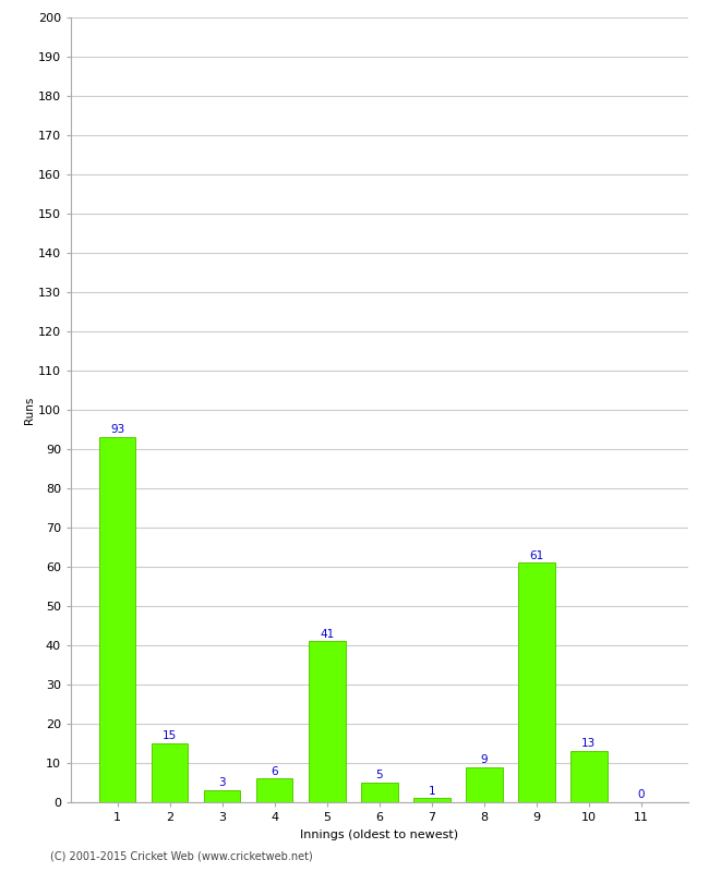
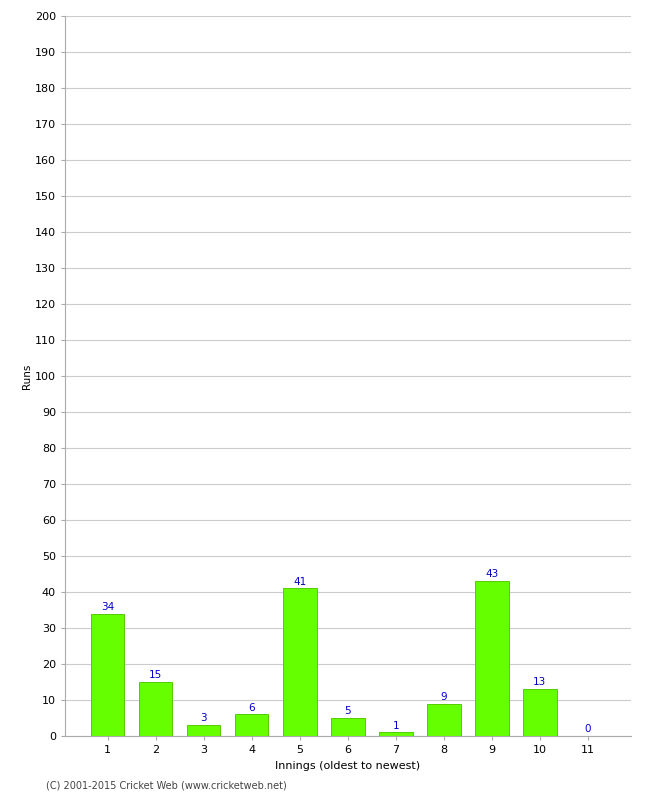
1: 93 -> 34
9: 61 -> 43
